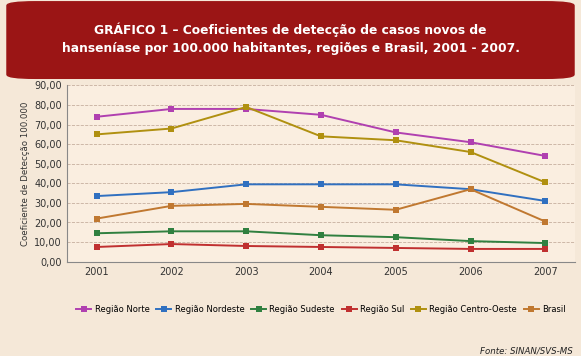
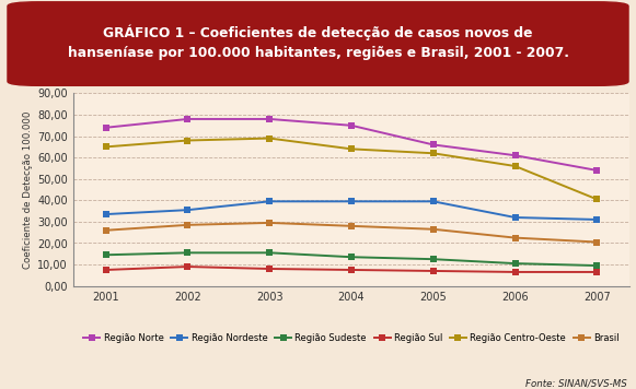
Brasil/2001: 22 -> 26
Região Centro-Oeste/2003: 79 -> 69
Região Nordeste/2006: 37 -> 32
Brasil/2006: 37 -> 22
